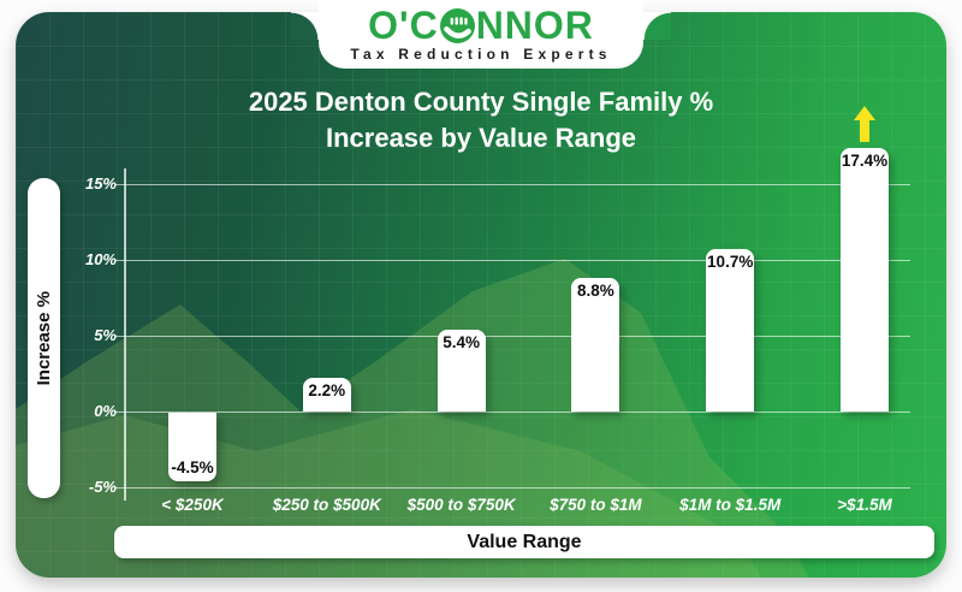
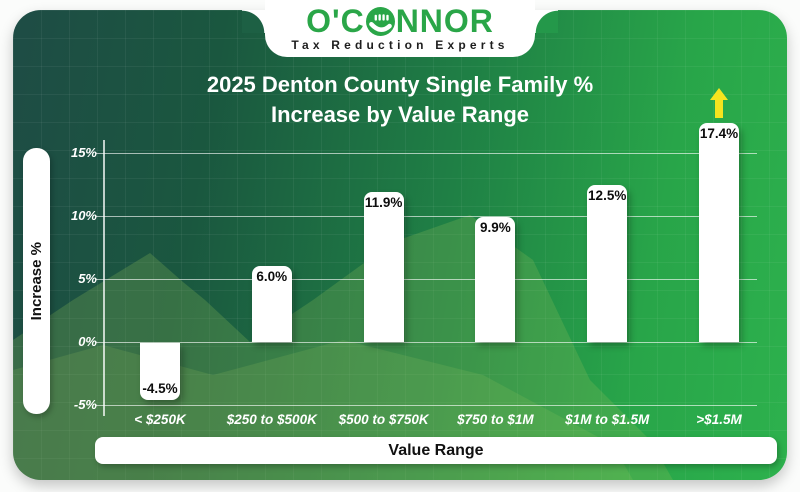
$250 to $500K: 2.2% -> 6.0%
$500 to $750K: 5.4% -> 11.9%
$750 to $1M: 8.8% -> 9.9%
$1M to $1.5M: 10.7% -> 12.5%
